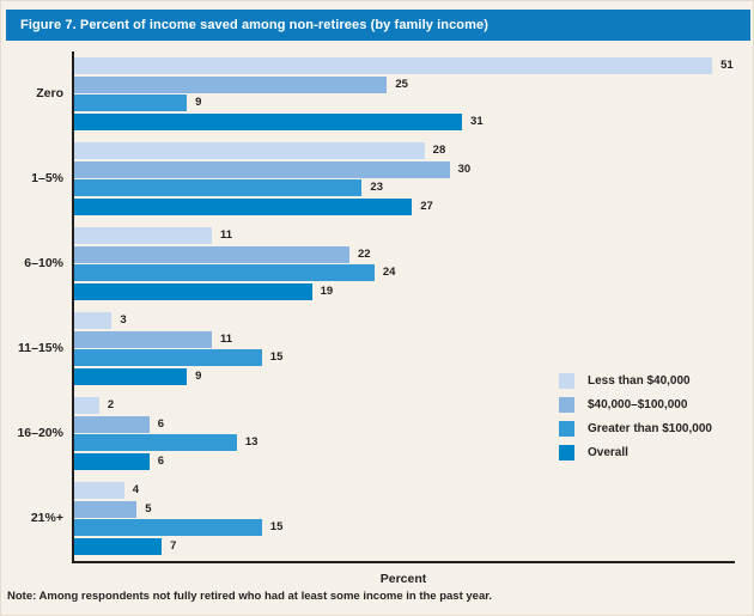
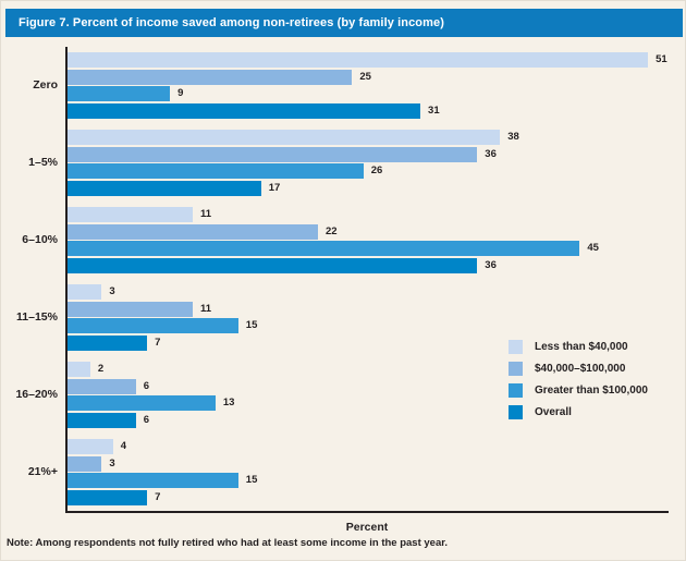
Less than $40,000/1–5%: 28 -> 38
$40,000–$100,000/1–5%: 30 -> 36
Greater than $100,000/1–5%: 23 -> 26
Overall/1–5%: 27 -> 17
Greater than $100,000/6–10%: 24 -> 45
Overall/6–10%: 19 -> 36
Overall/11–15%: 9 -> 7
$40,000–$100,000/21%+: 5 -> 3
